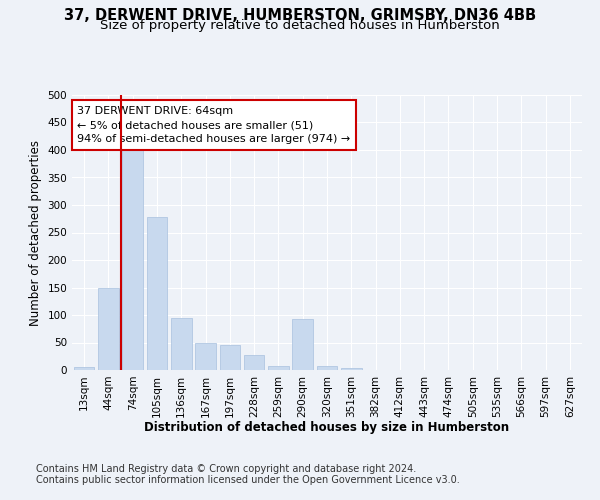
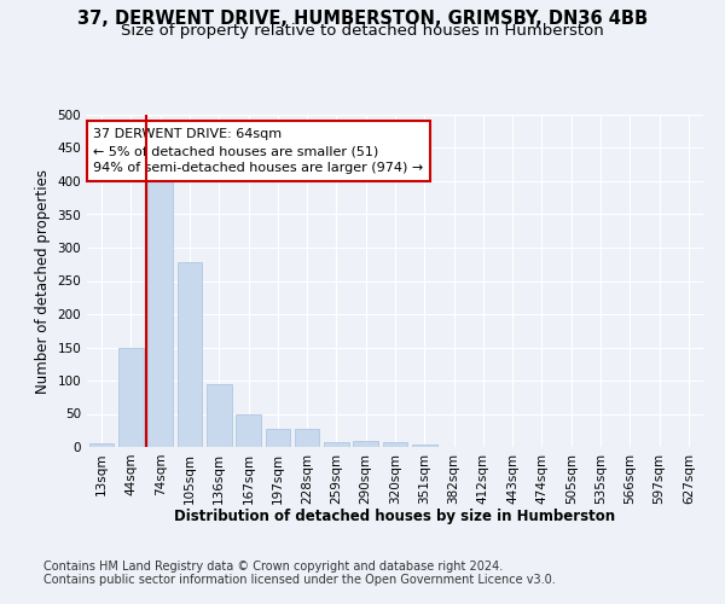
197sqm: 46 -> 28
290sqm: 92 -> 10
